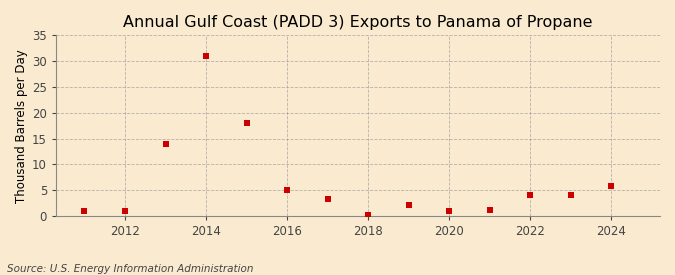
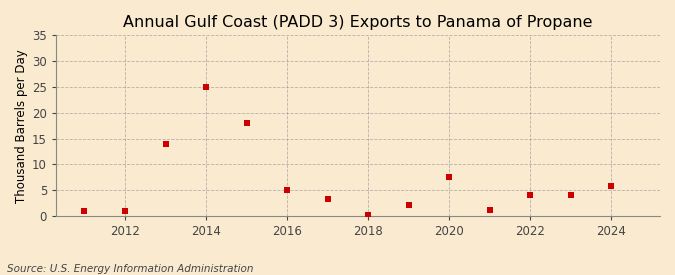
2014: 31.0 -> 25.0
2020: 1.0 -> 7.6
